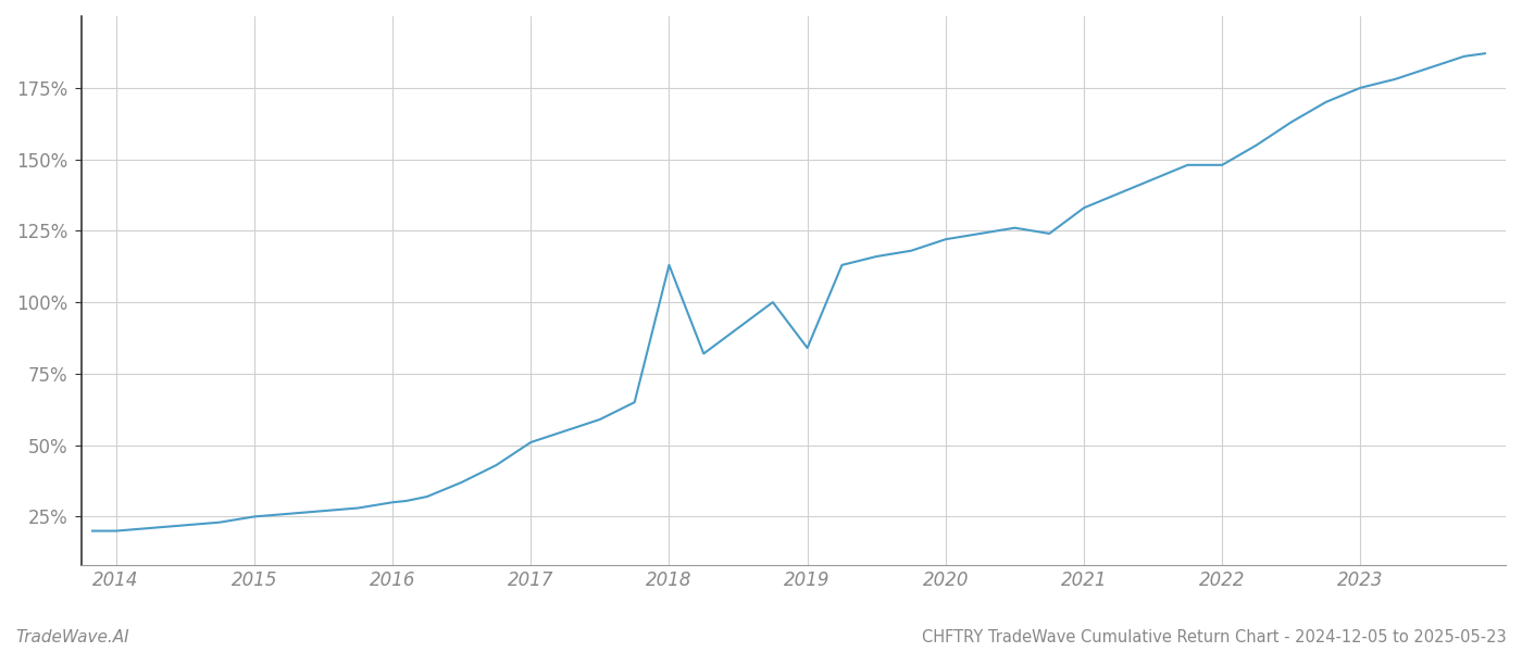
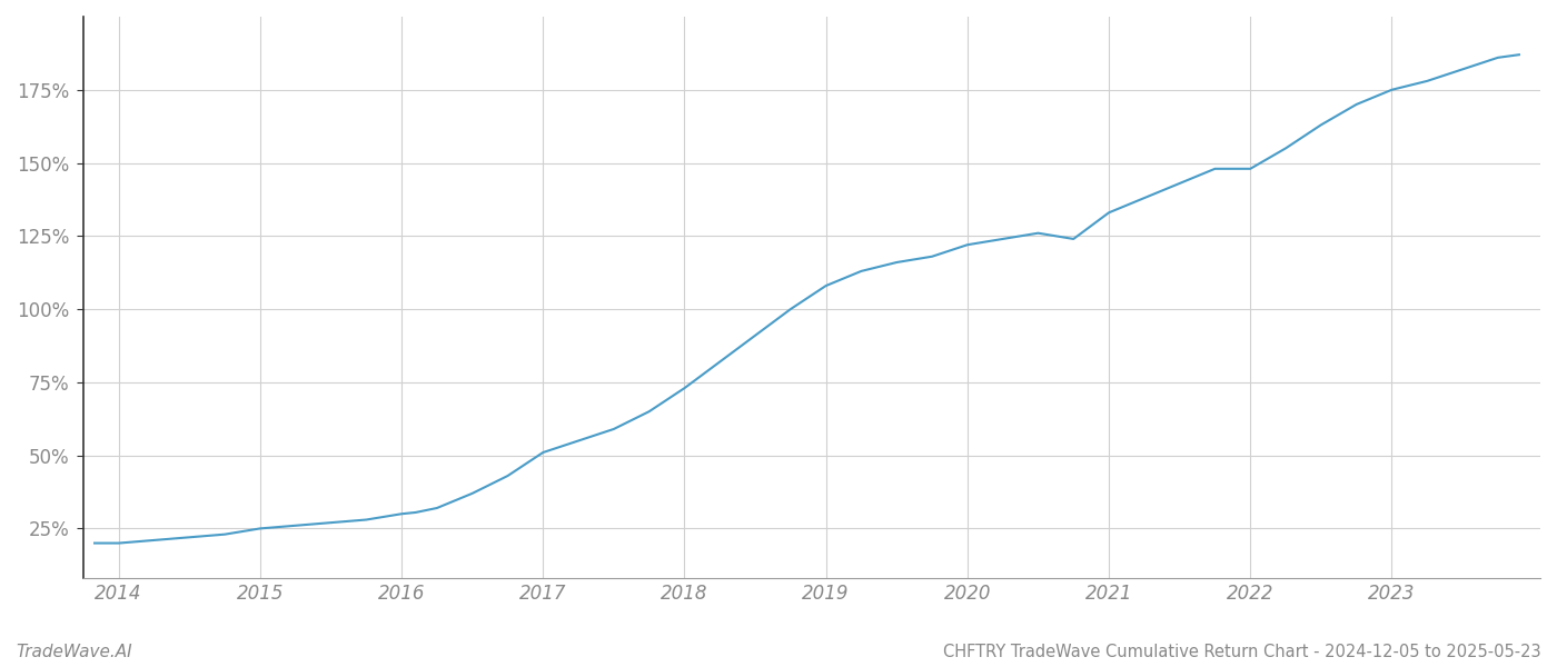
2018: 113.0% -> 73.0%
2019: 84.0% -> 108.0%
